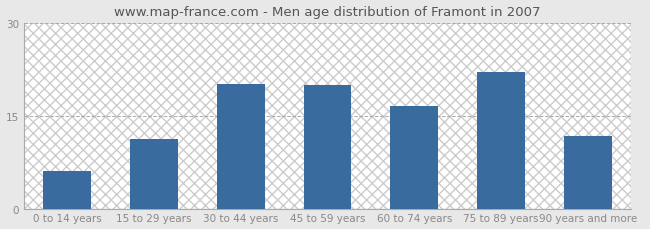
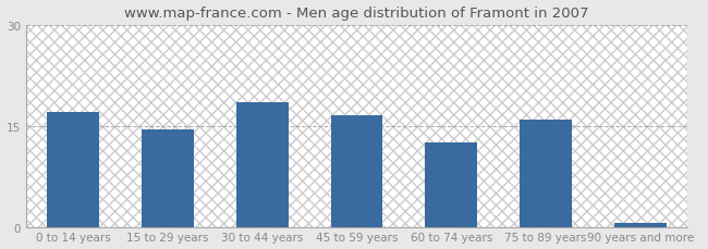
0 to 14 years: 6.0 -> 17.0
15 to 29 years: 11.2 -> 14.5
30 to 44 years: 20.2 -> 18.5
45 to 59 years: 20.0 -> 16.5
60 to 74 years: 16.6 -> 12.5
75 to 89 years: 22.0 -> 16.0
90 years and more: 11.8 -> 0.5
